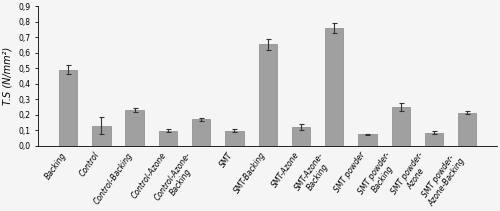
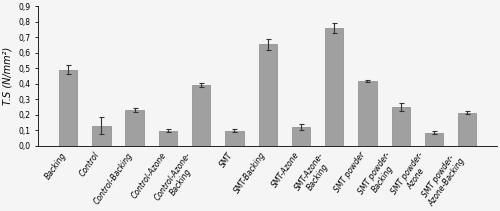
Control-Azone- Backing: 0,17 -> 0,39
SMT powder: 0,07 -> 0,42
